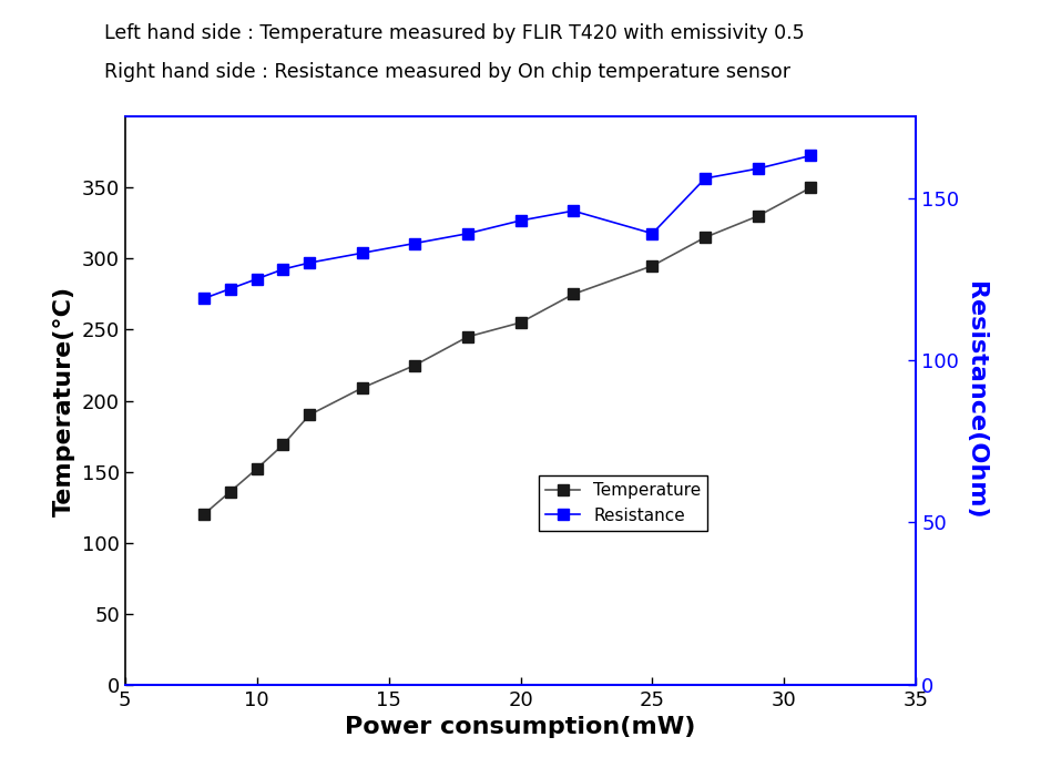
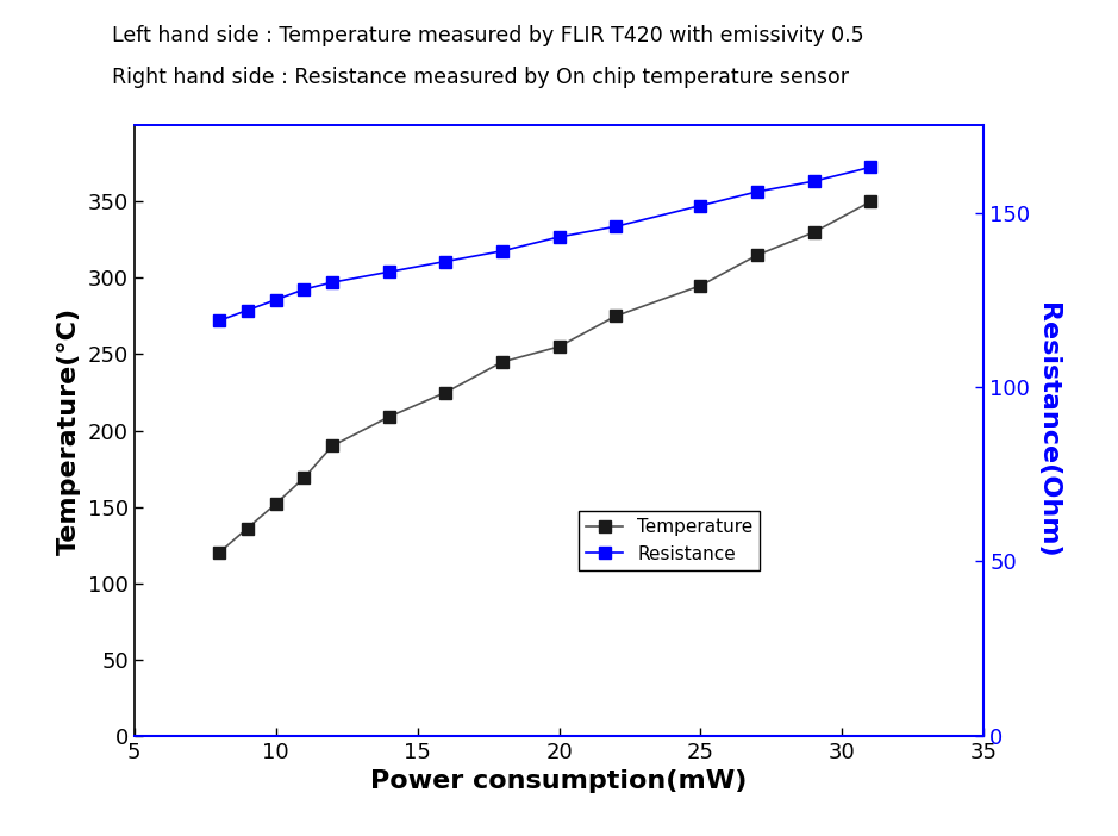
Resistance/25: 139 -> 152
